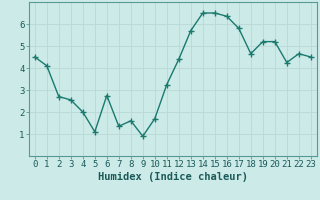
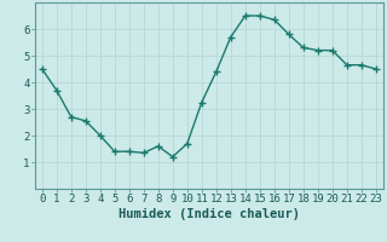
1: 4.10 -> 3.70
5: 1.10 -> 1.40
6: 2.75 -> 1.40
9: 0.90 -> 1.20
18: 4.65 -> 5.30
21: 4.25 -> 4.65
